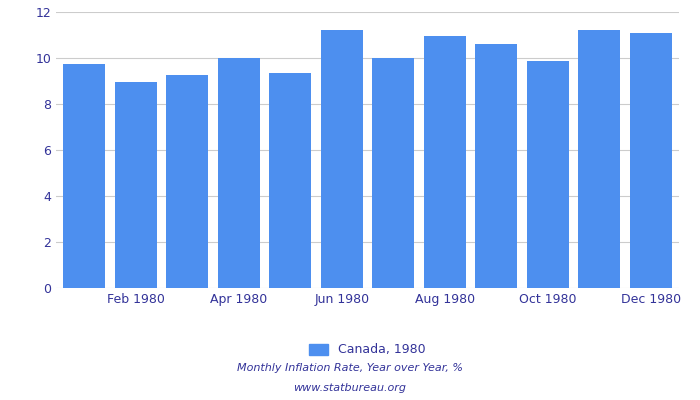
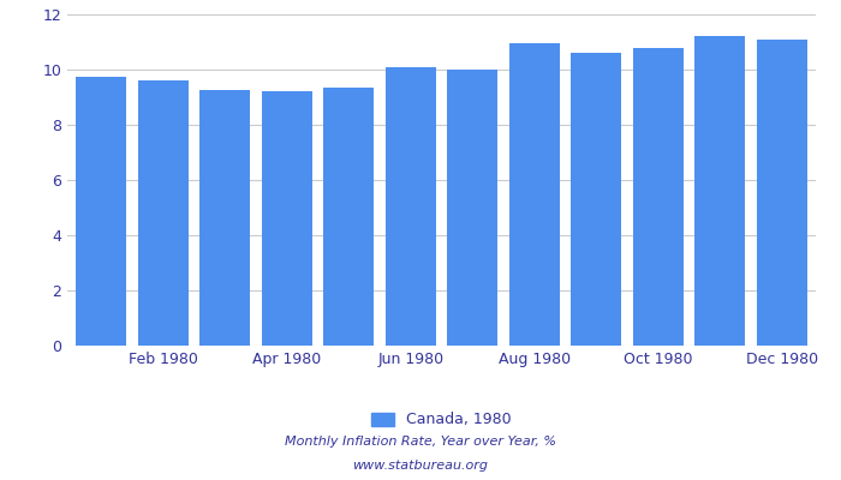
Feb 1980: 8.95 -> 9.60
Apr 1980: 10.00 -> 9.20
Jun 1980: 11.20 -> 10.10
Oct 1980: 9.85 -> 10.80
